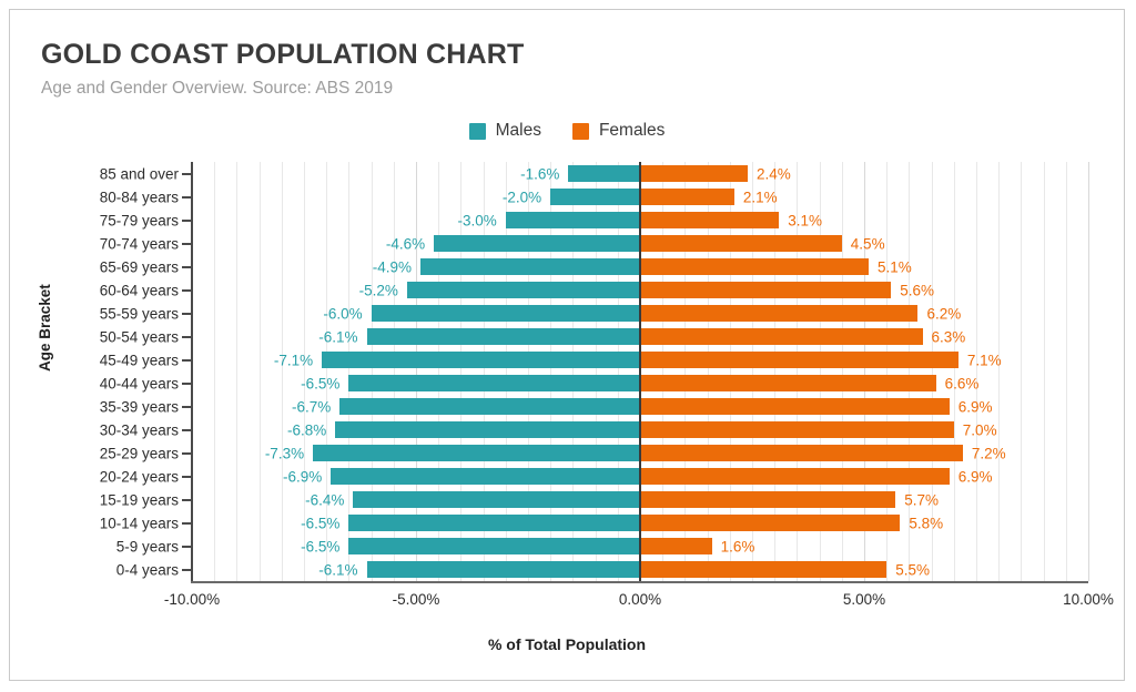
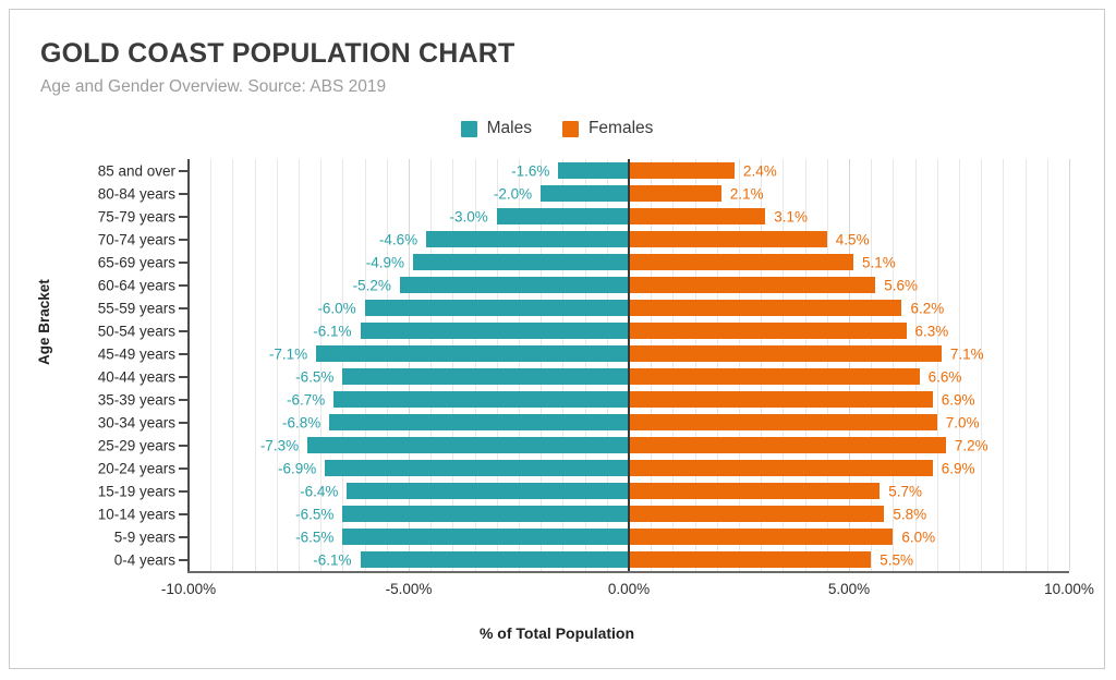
Females/5-9 years: 1.6% -> 6.0%
